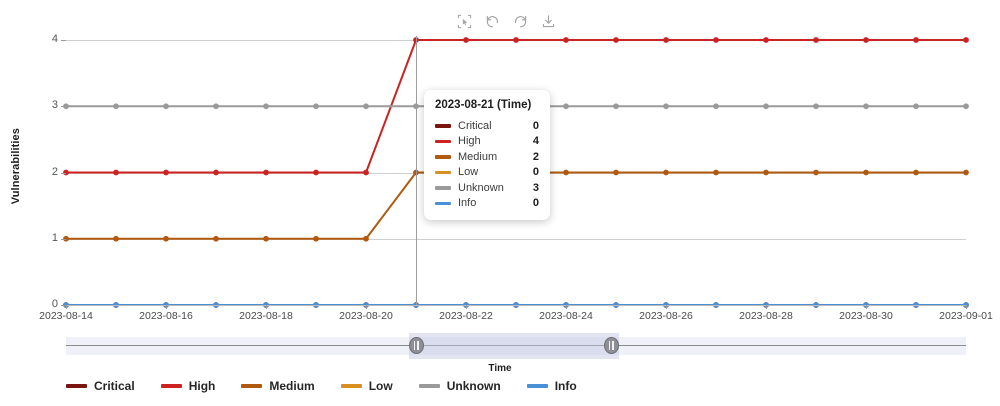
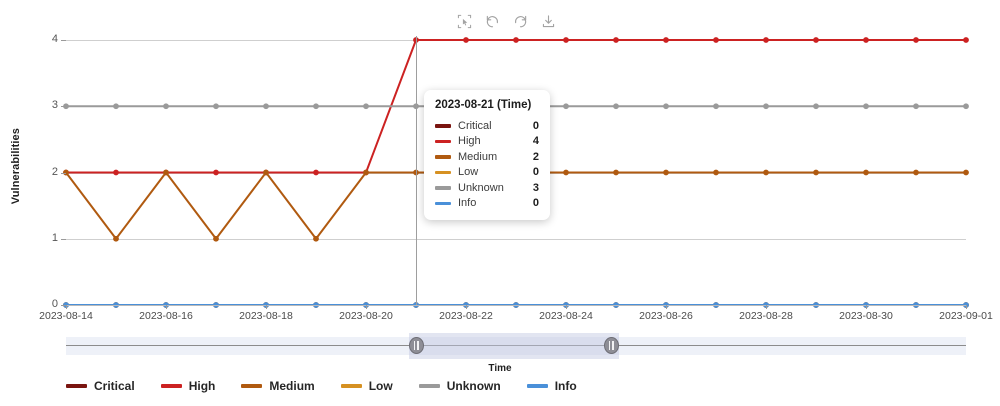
Medium/2023-08-14: 1 -> 2
Medium/2023-08-16: 1 -> 2
Medium/2023-08-18: 1 -> 2
Medium/2023-08-20: 1 -> 2
